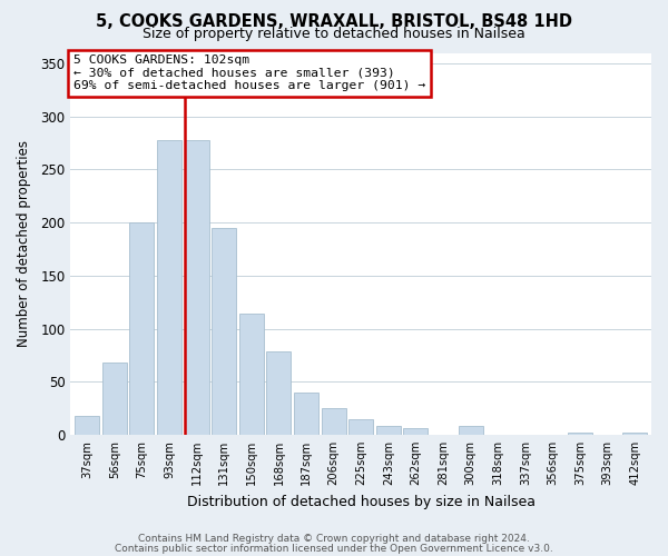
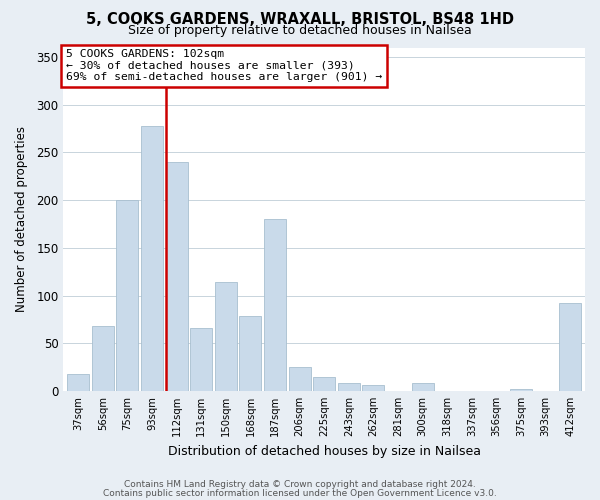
112sqm: 278 -> 240
131sqm: 195 -> 66
187sqm: 40 -> 180
412sqm: 2 -> 92
